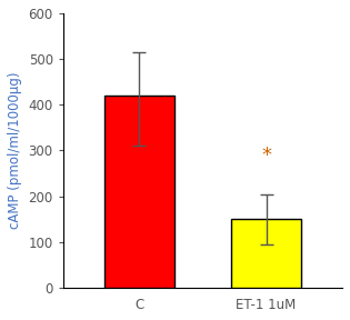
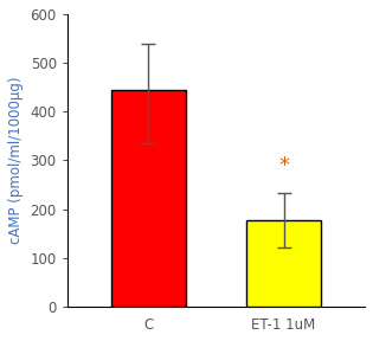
C: 420 -> 445
ET-1 1uM: 150 -> 177
